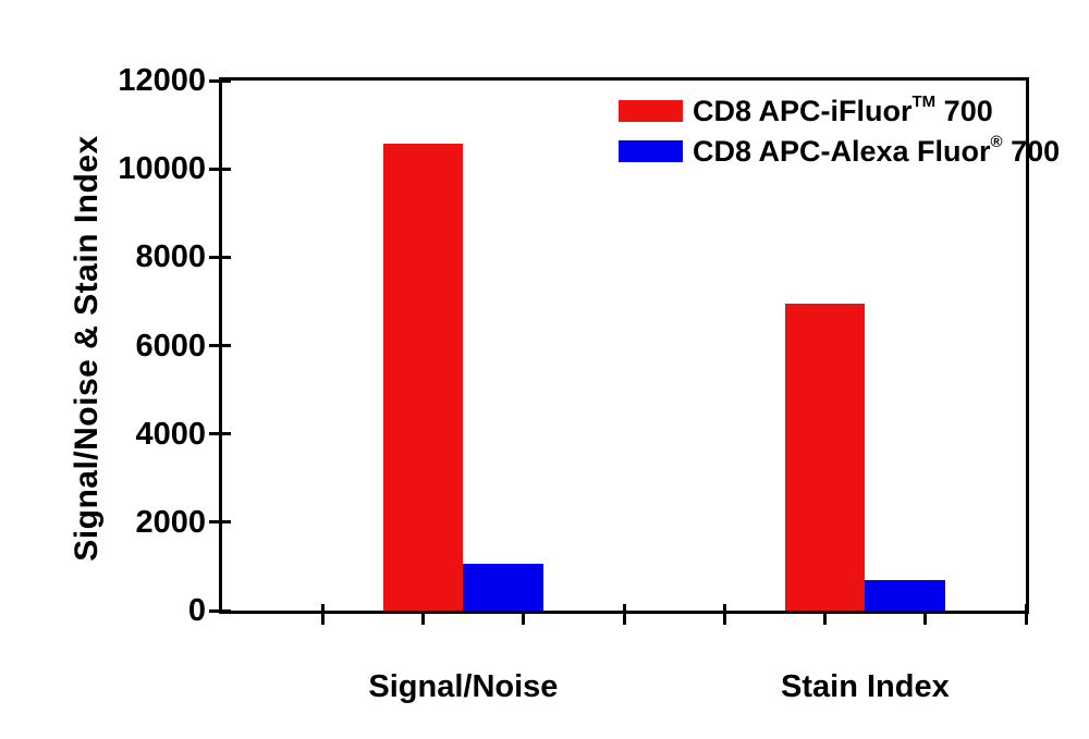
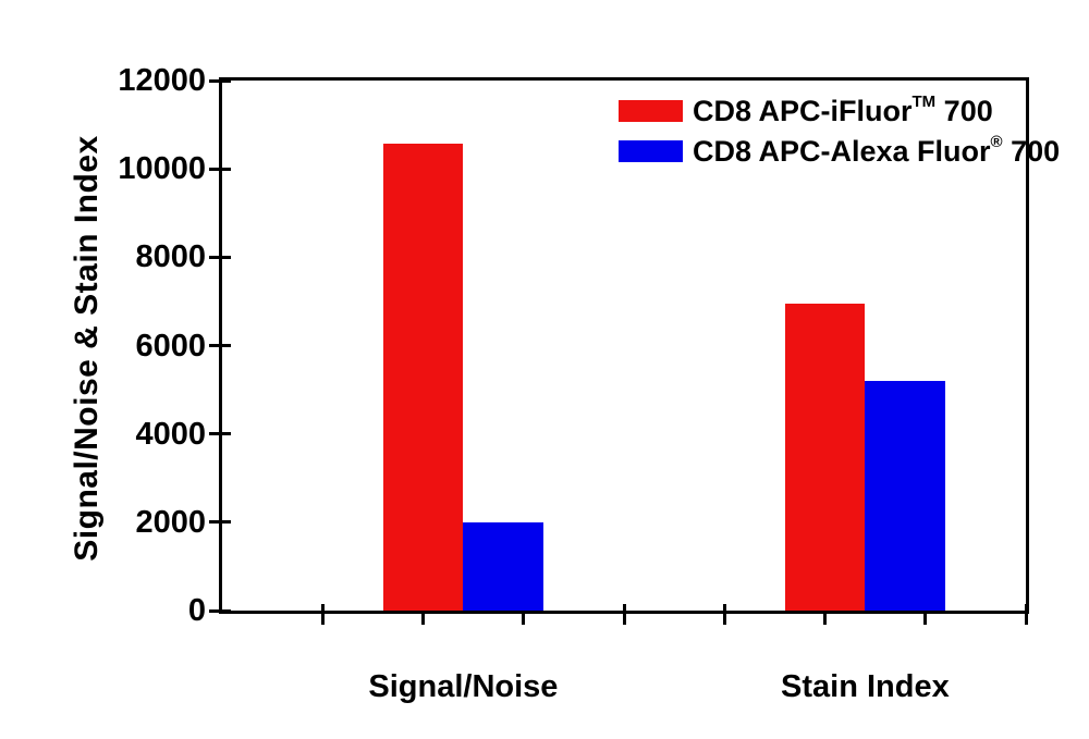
CD8 APC-Alexa Fluor® 700/Signal/Noise: 1000 -> 2000
CD8 APC-Alexa Fluor® 700/Stain Index: 700 -> 5200
